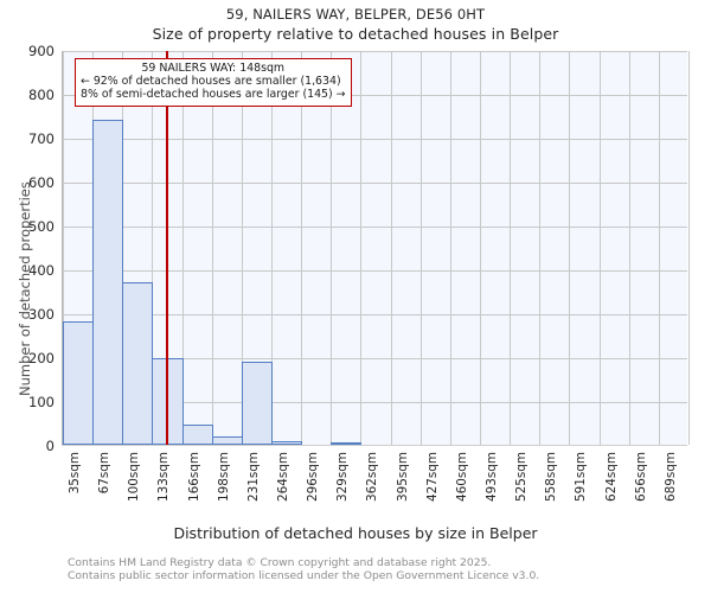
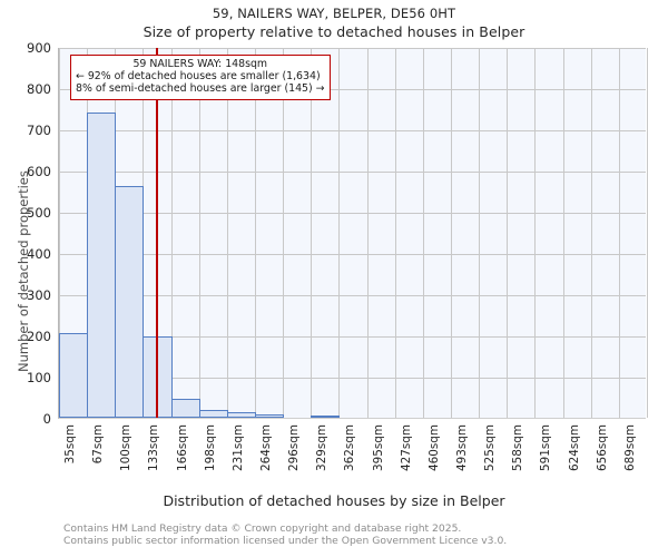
35sqm: 280 -> 200
100sqm: 370 -> 560
231sqm: 190 -> 10
